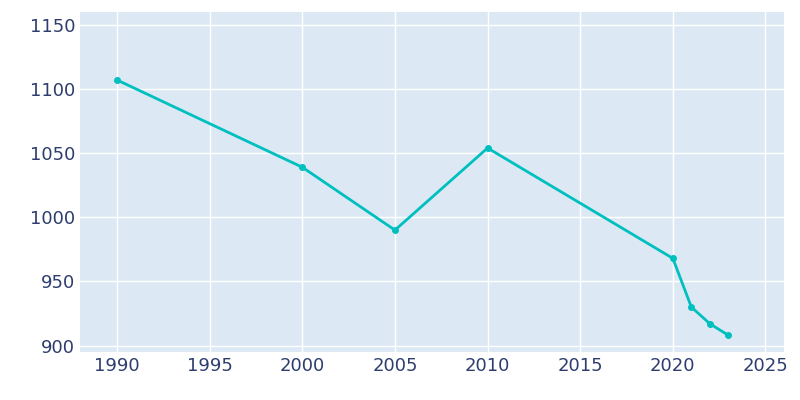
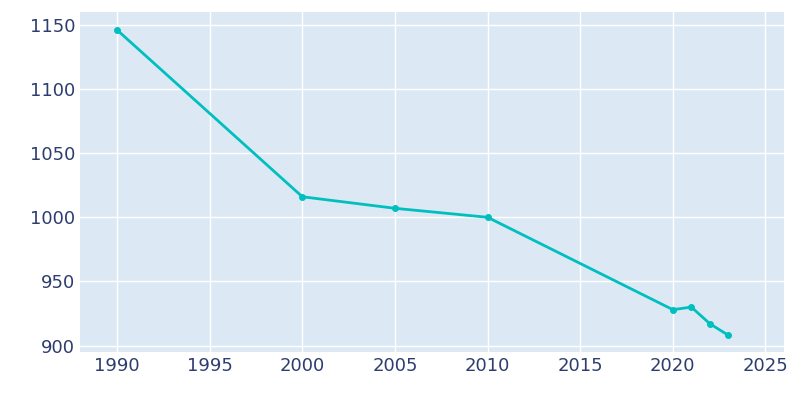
1990: 1107 -> 1146
2000: 1039 -> 1016
2005: 990 -> 1007
2010: 1054 -> 1000
2020: 968 -> 928
